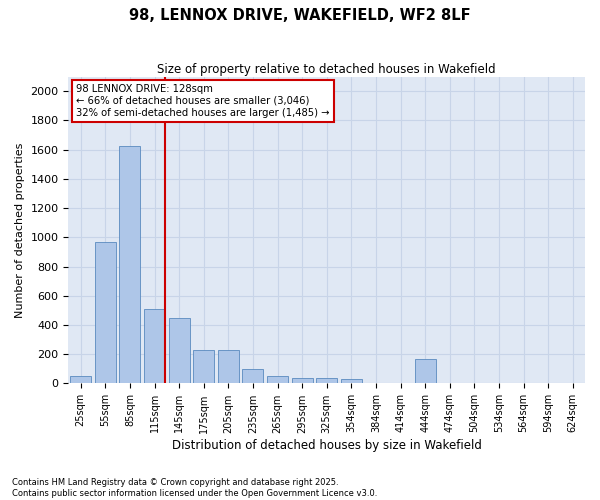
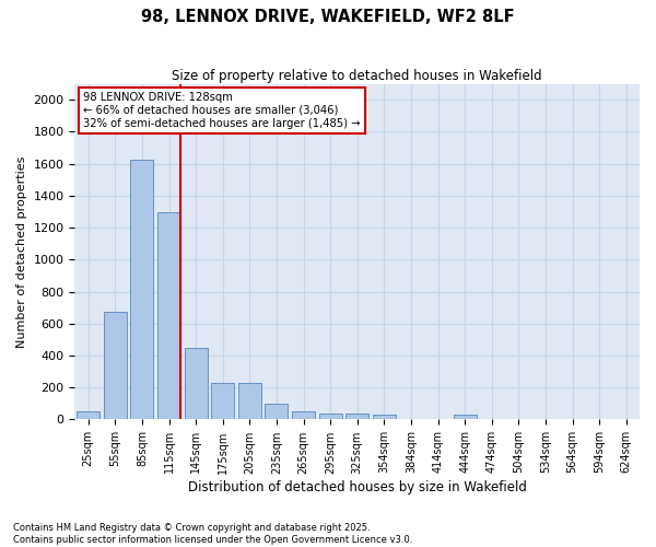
55sqm: 970 -> 680
115sqm: 510 -> 1300
444sqm: 170 -> 30
